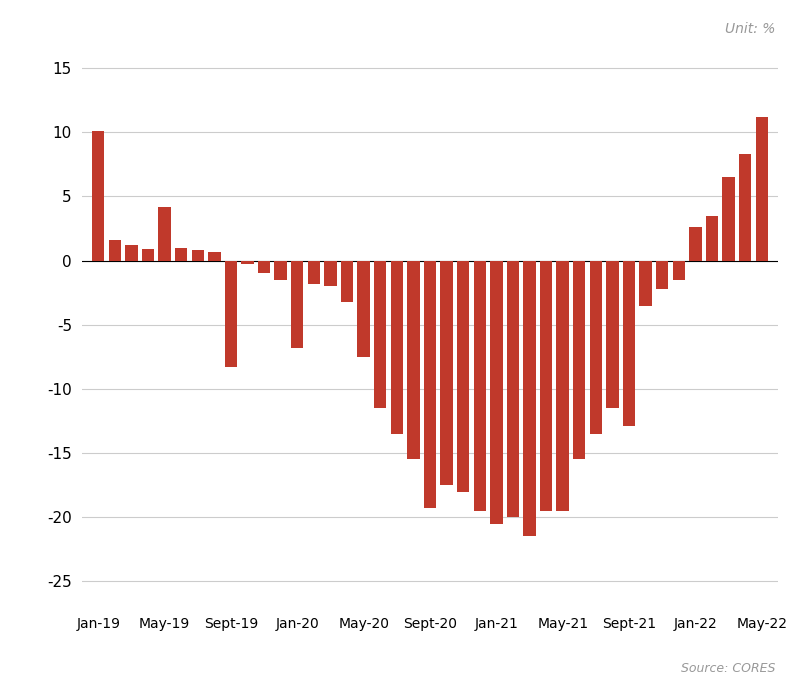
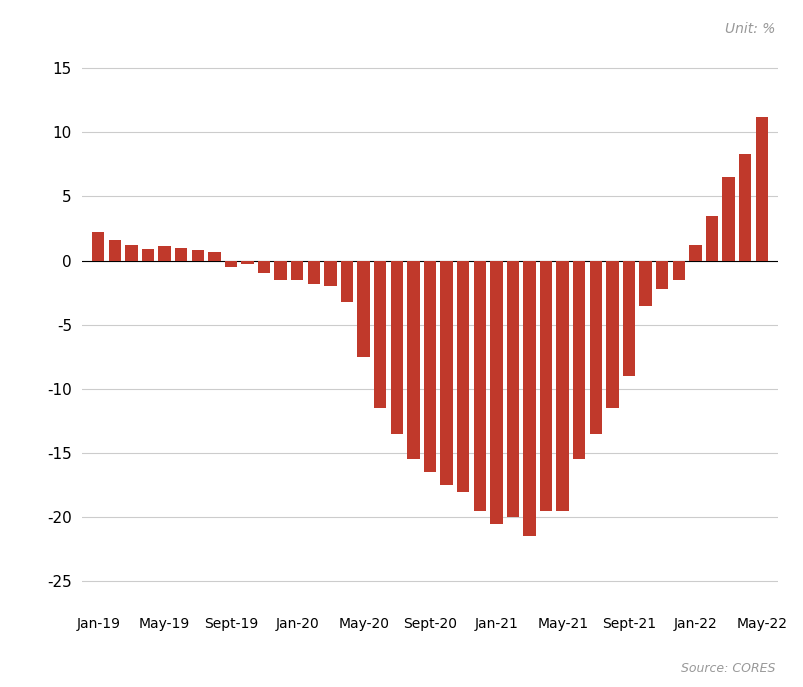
Jan-19: 10.1 -> 2.2
May-19: 4.2 -> 1.1
Sept-19: -8.3 -> -0.5
Jan-20: -6.8 -> -1.5
Sept-20: -19.3 -> -16.5
Sept-21: -12.9 -> -9.0
Jan-22: 2.6 -> 1.2
